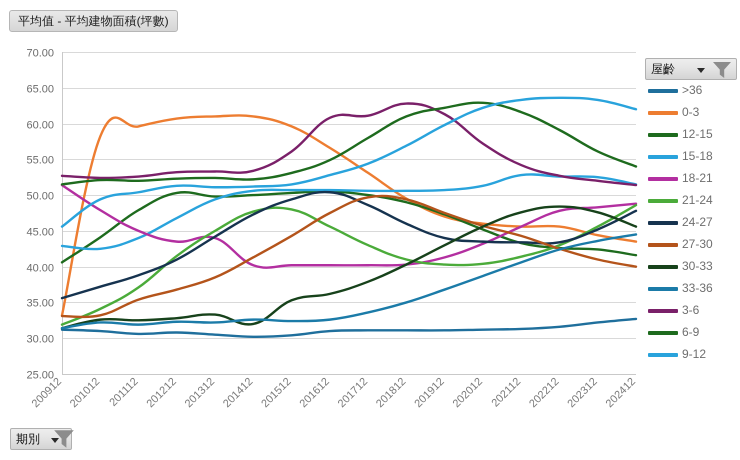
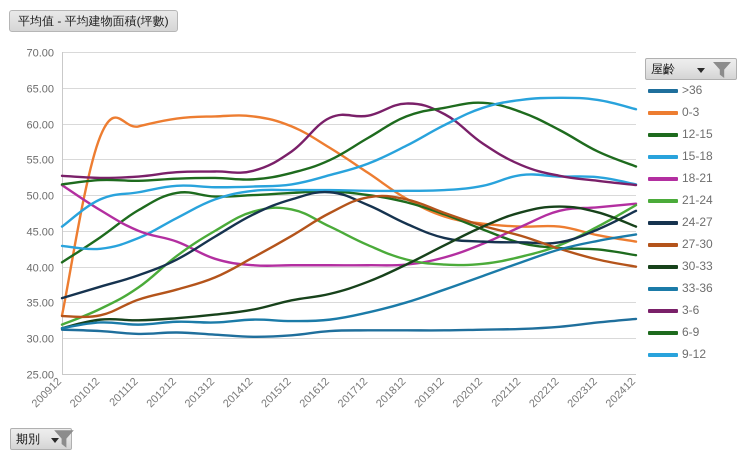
18-21/201312: 44 -> 41
30-33/201412: 32 -> 34
